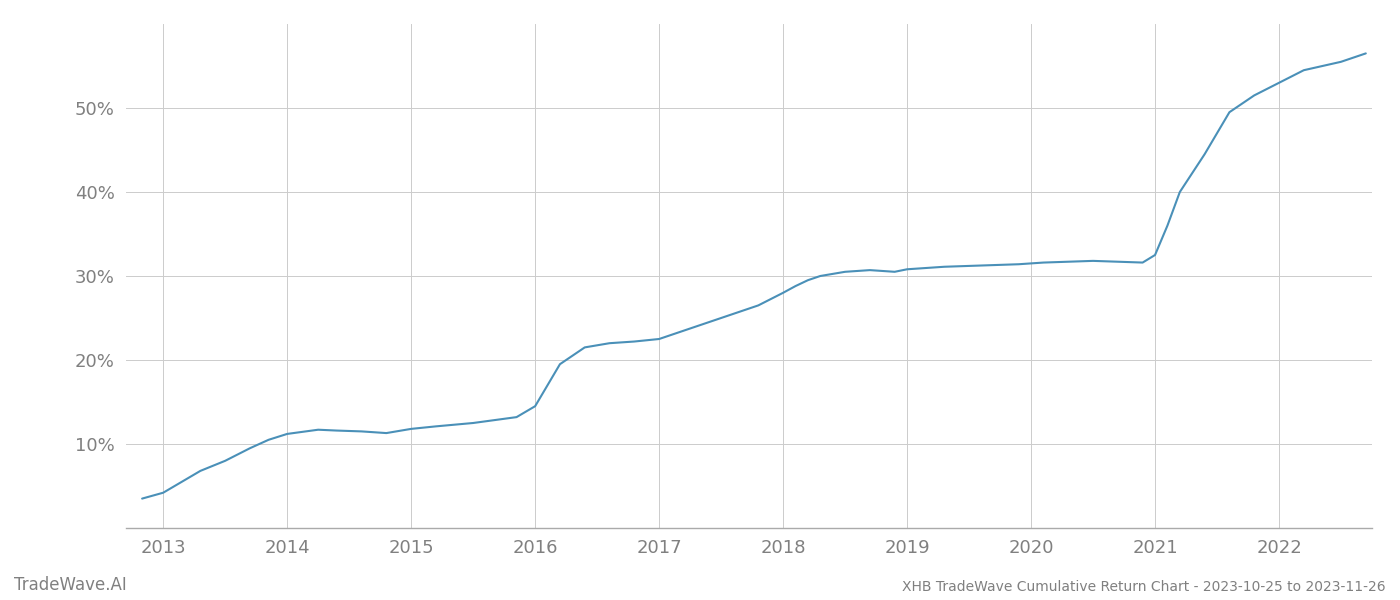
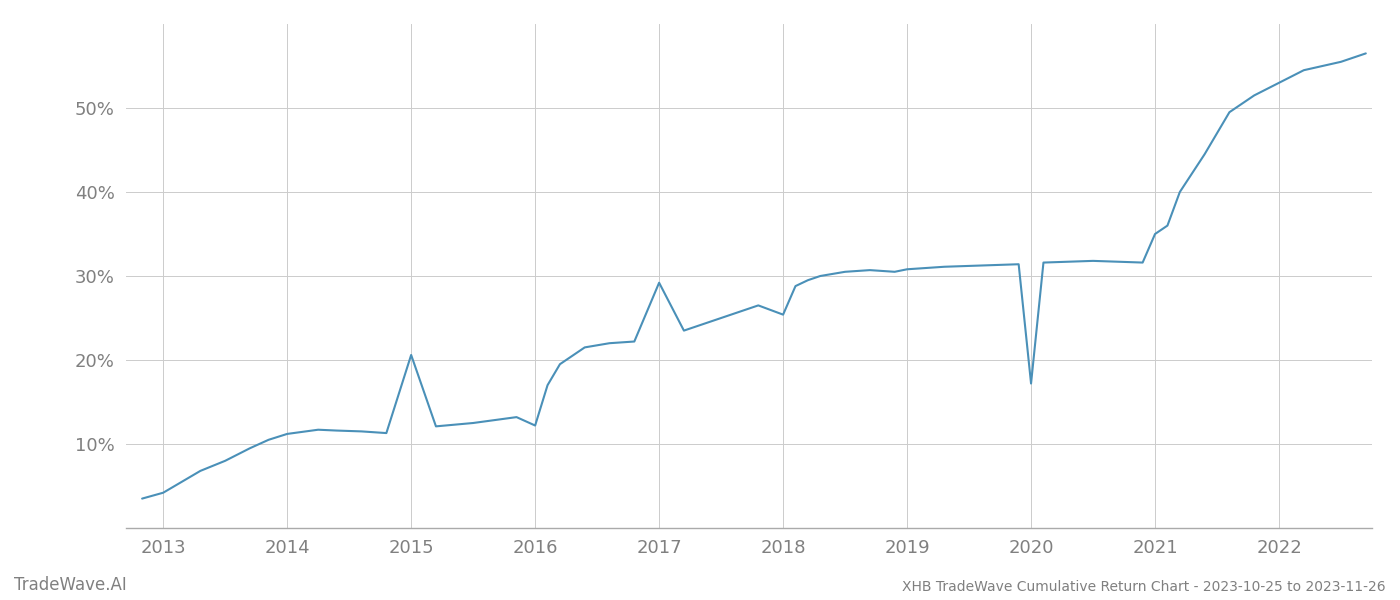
2015: 11.8% -> 20.6%
2016: 14.5% -> 12.2%
2017: 22.5% -> 29.2%
2018: 28.0% -> 25.4%
2020: 31.5% -> 17.2%
2021: 32.5% -> 35.0%
